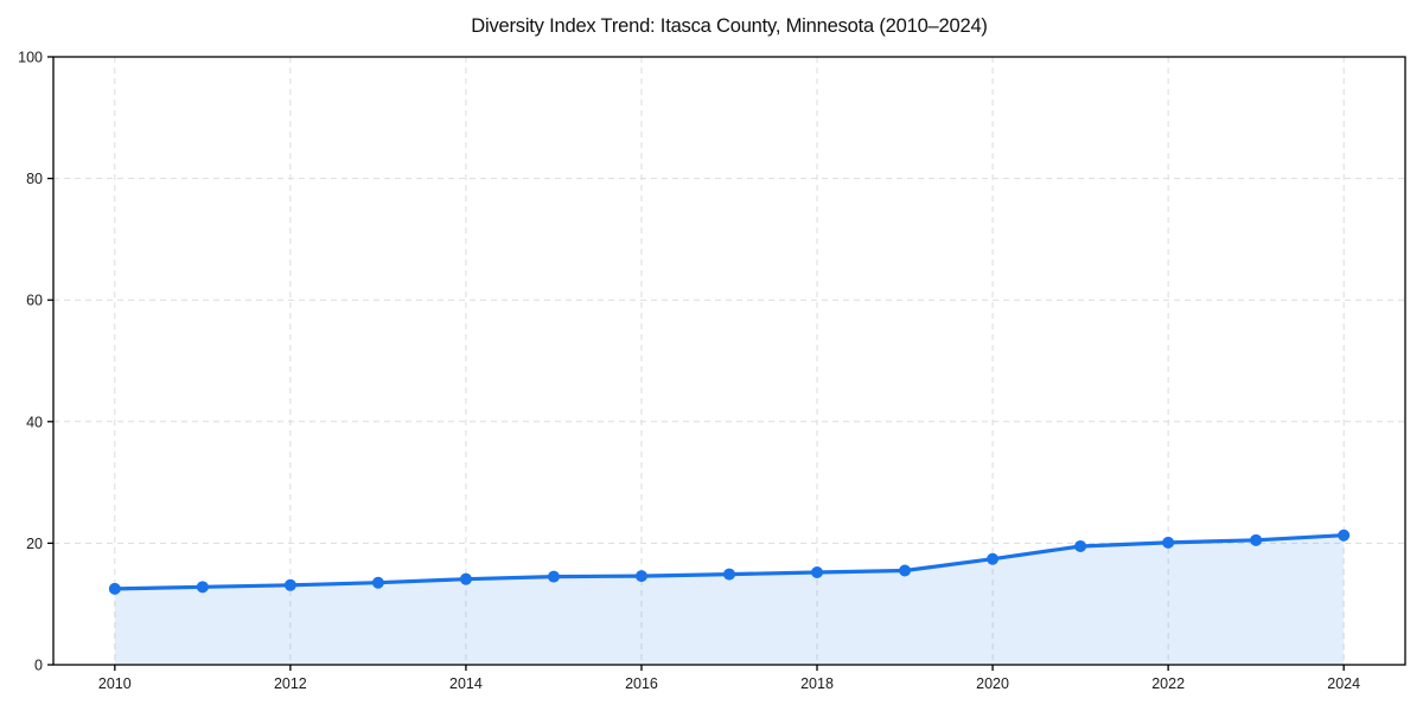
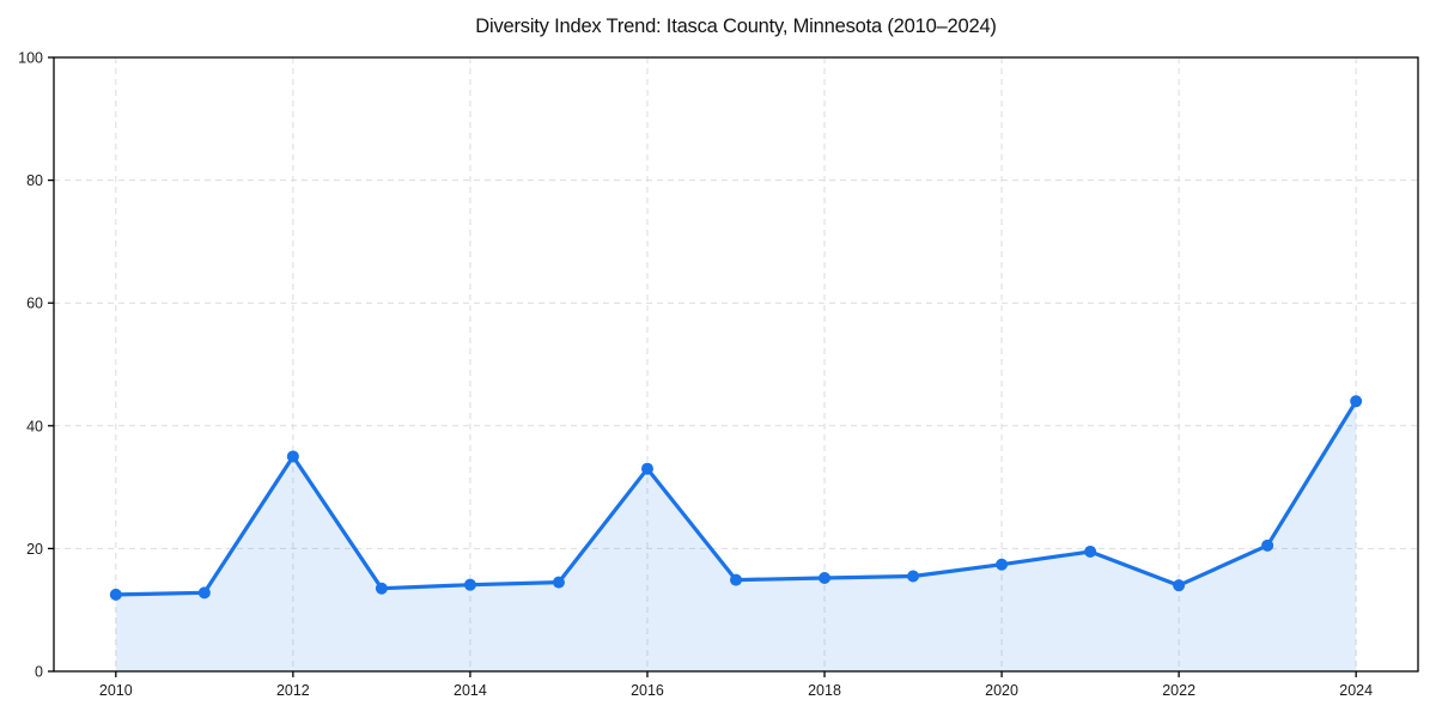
2012: 13 -> 35
2016: 15 -> 33
2022: 20 -> 14
2024: 21 -> 44
